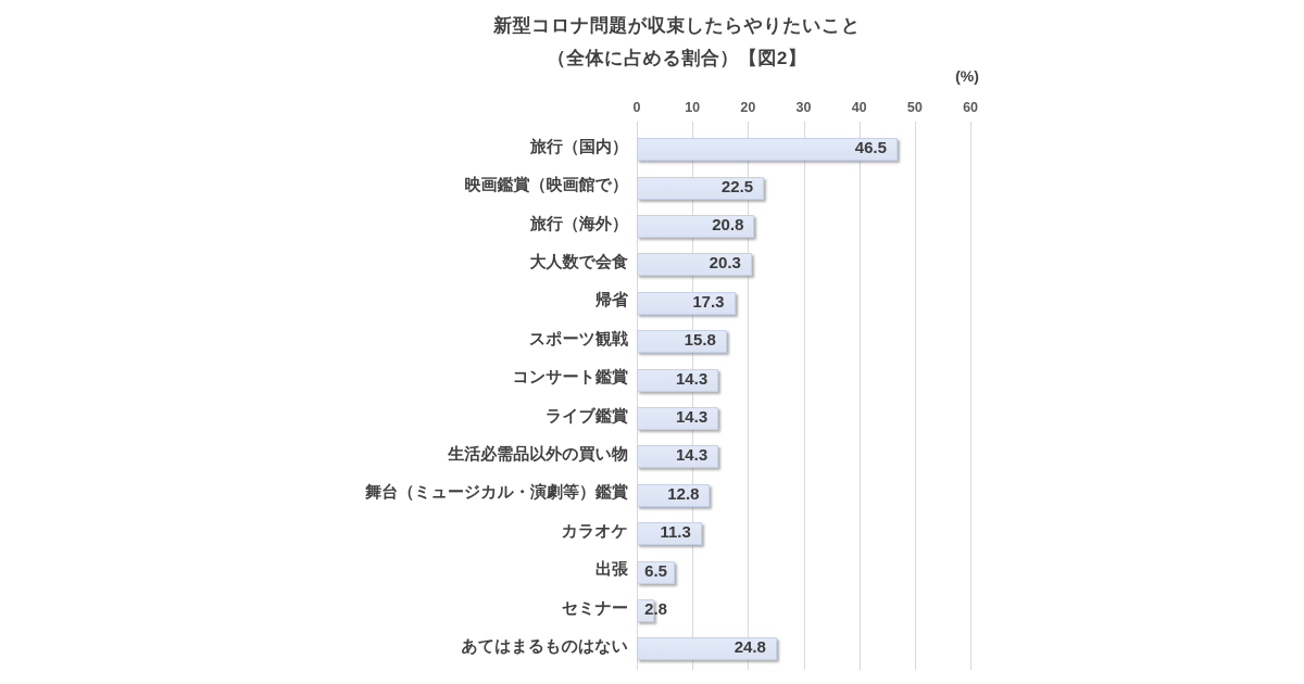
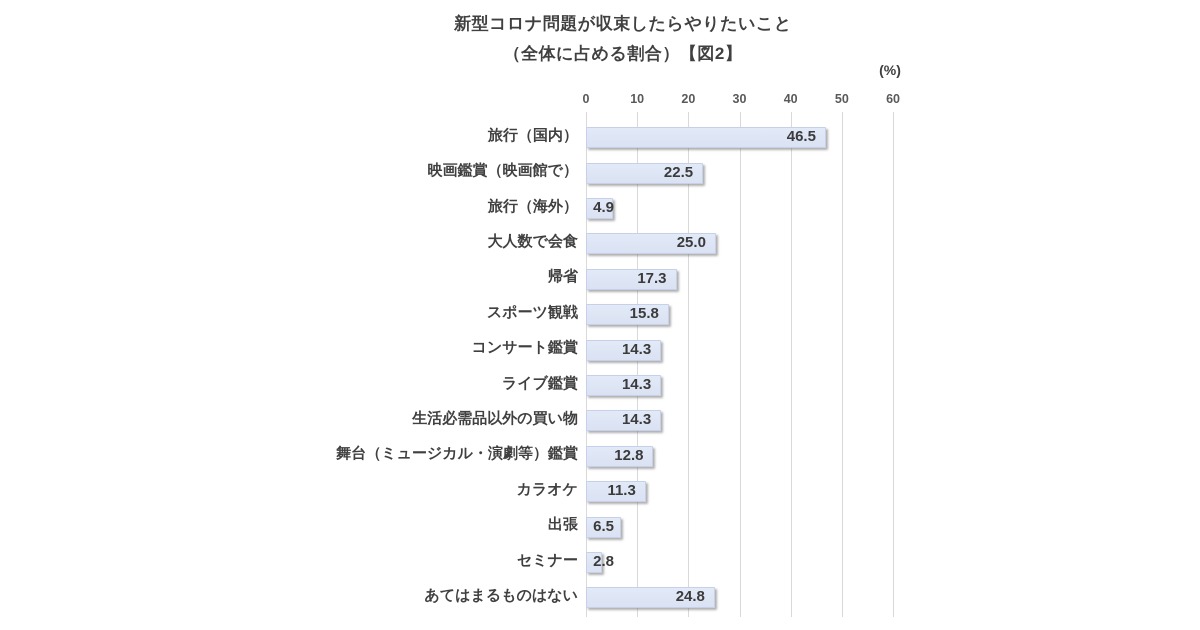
旅行（海外）: 20.8 -> 4.9
大人数で会食: 20.3 -> 25.0
